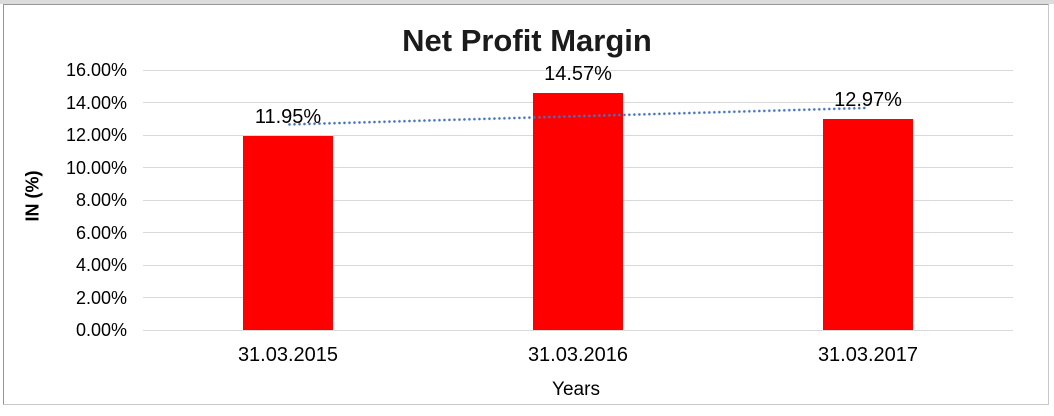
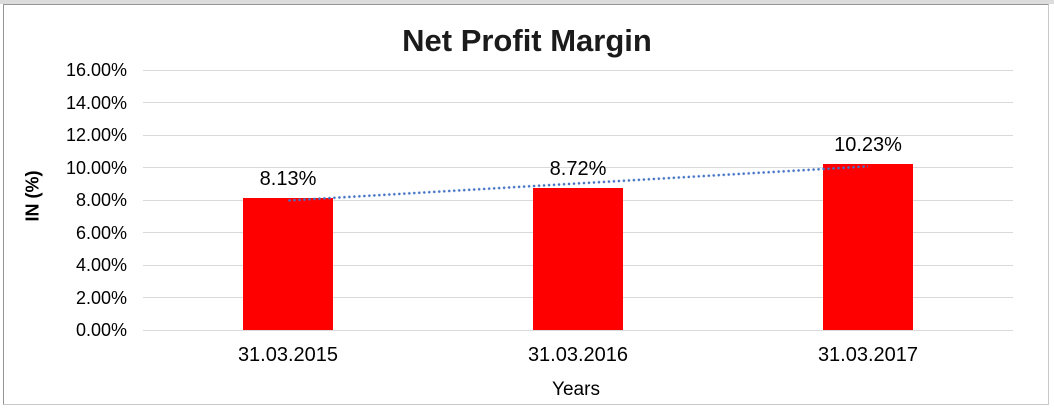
31.03.2015: 11.95% -> 8.13%
31.03.2016: 14.57% -> 8.72%
31.03.2017: 12.97% -> 10.23%
